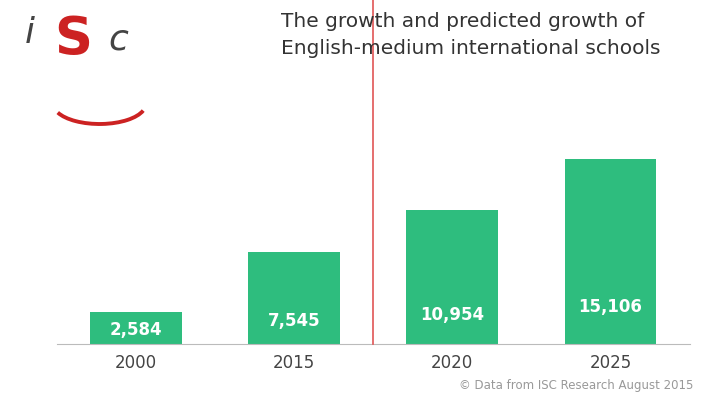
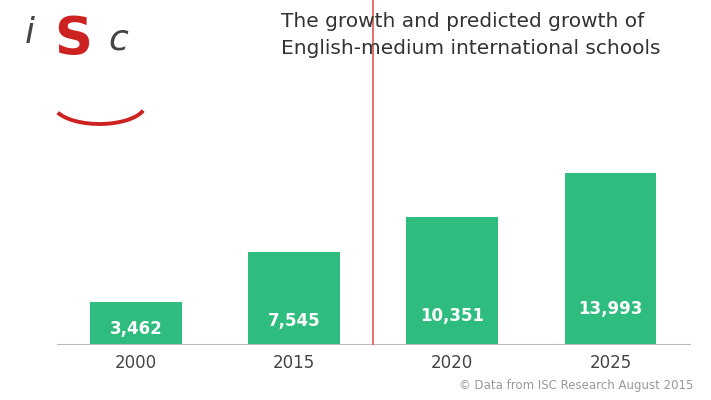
2000: 2,584 -> 3,462
2020: 10,954 -> 10,351
2025: 15,106 -> 13,993
